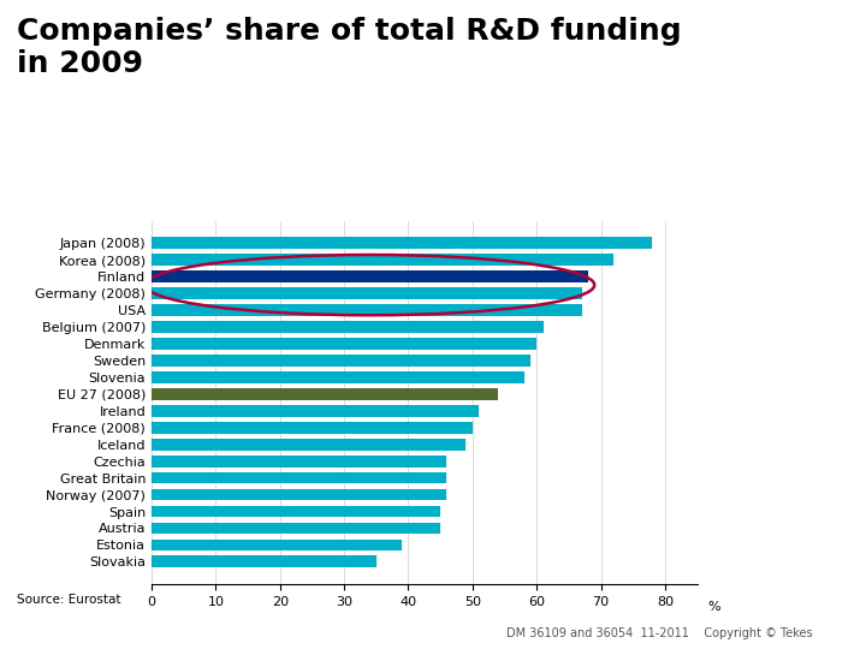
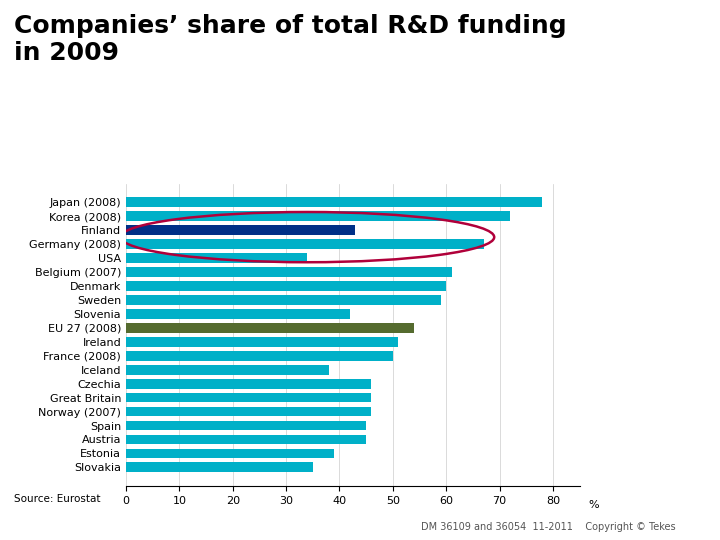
Finland: 68 -> 43
USA: 67 -> 34
Slovenia: 58 -> 42
Iceland: 49 -> 38
